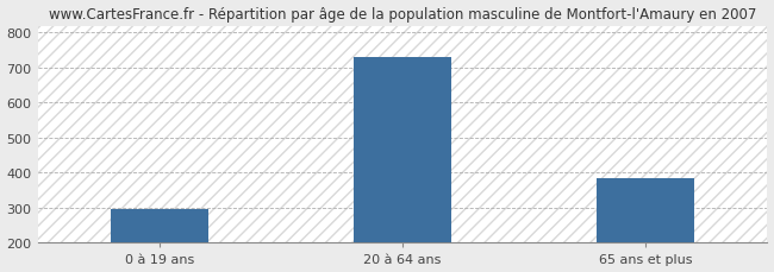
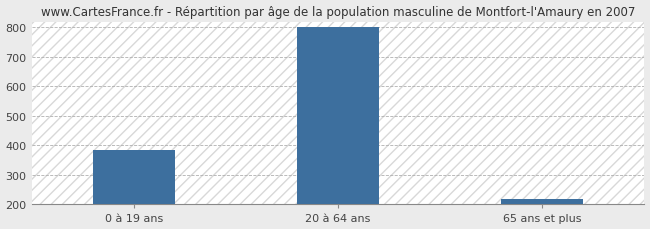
0 à 19 ans: 295 -> 385
20 à 64 ans: 730 -> 800
65 ans et plus: 385 -> 220
